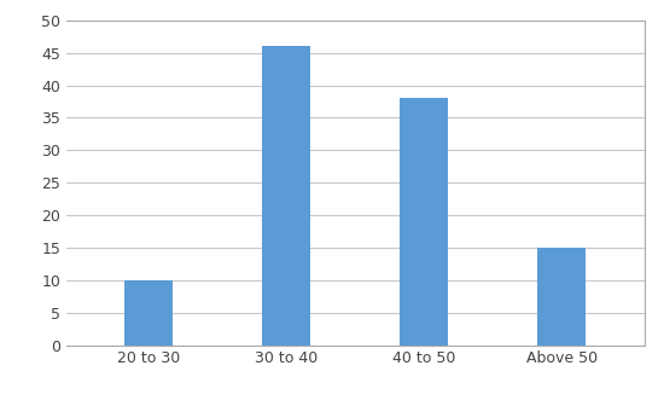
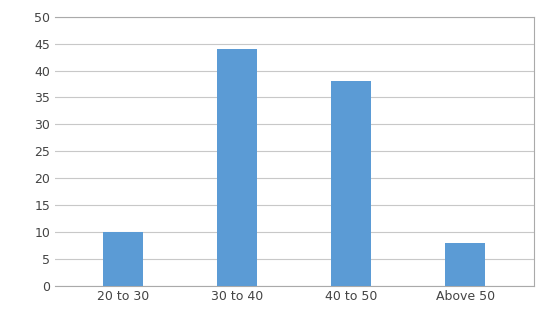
30 to 40: 46 -> 44
Above 50: 15 -> 8
